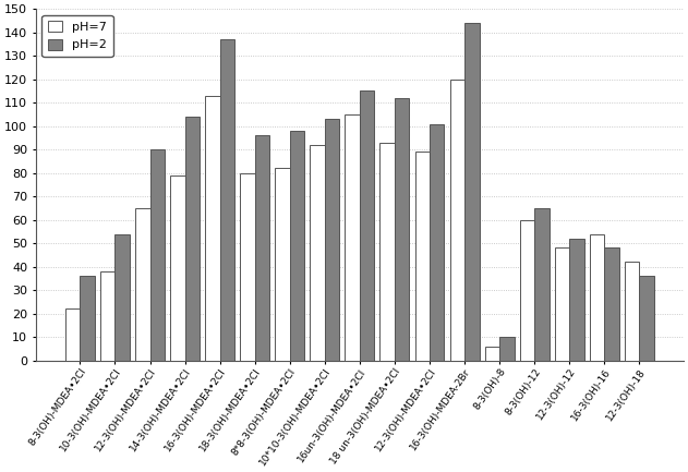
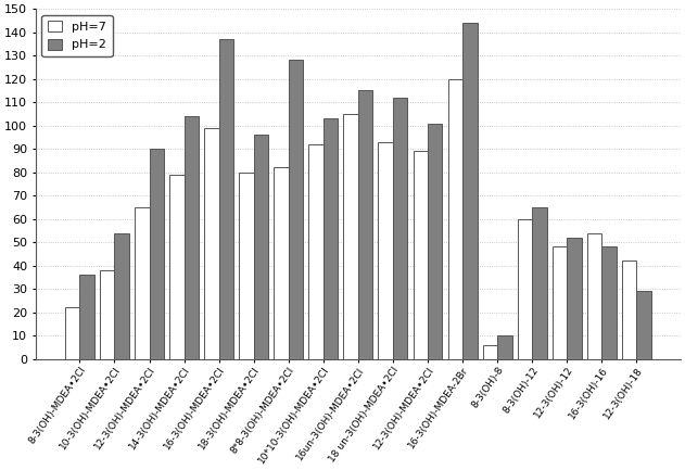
pH=7/16-3(OH)-MDEA•2Cl: 113 -> 99
pH=2/8*8-3(OH)-MDEA•2Cl: 98 -> 128
pH=2/12-3(OH)-18: 36 -> 29
